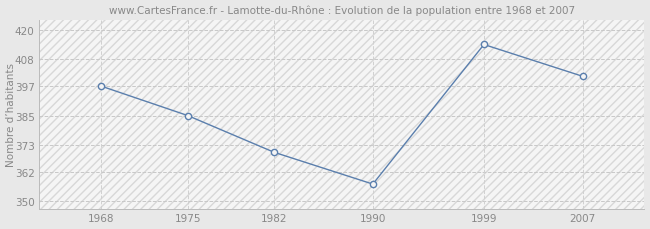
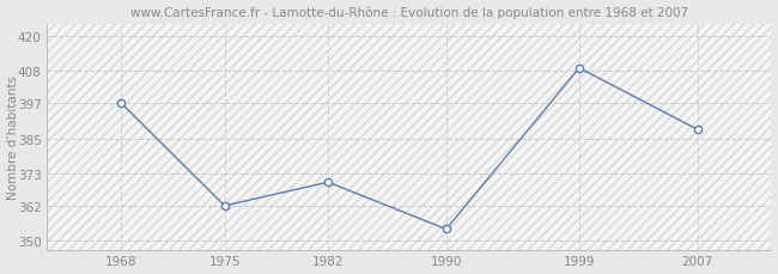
1975: 385 -> 362
1990: 357 -> 354
1999: 414 -> 409
2007: 401 -> 388
